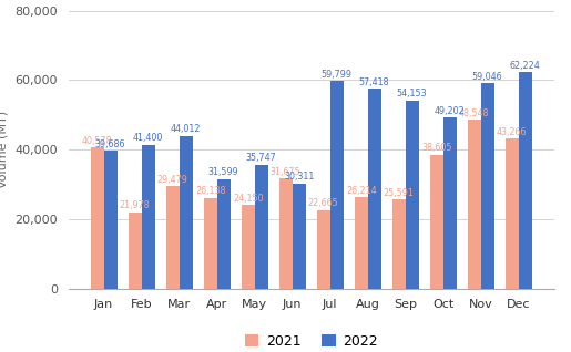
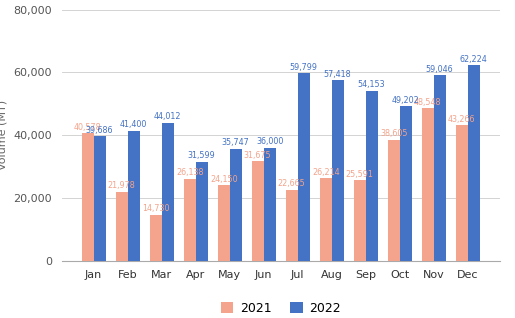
2021/Mar: 29,479 -> 14,730
2022/Jun: 30,300 -> 36,000
